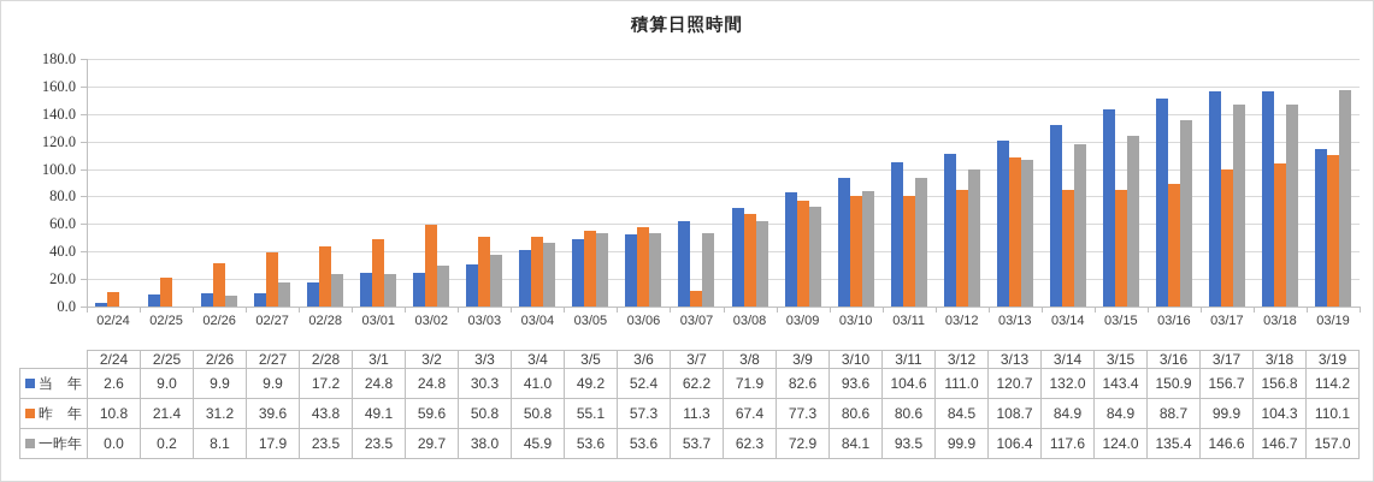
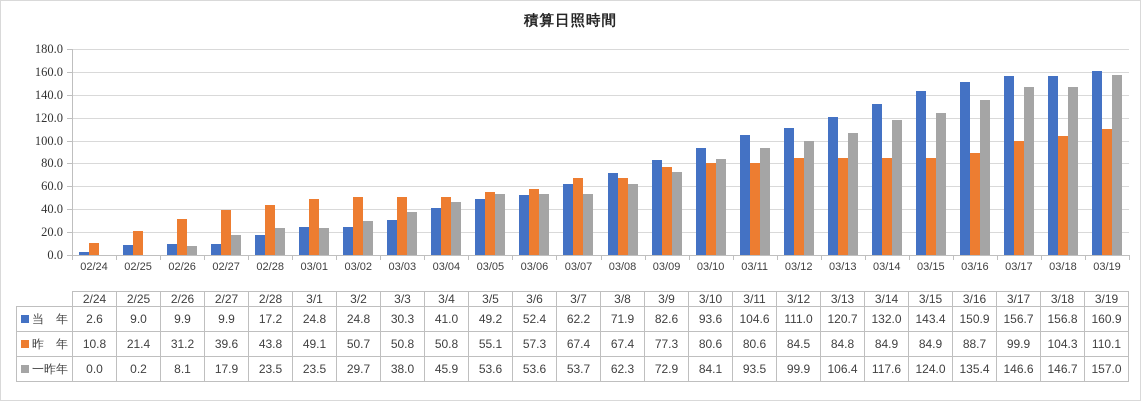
昨 年/03/02: 59.6 -> 50.7
昨 年/03/07: 11.3 -> 67.4
昨 年/03/13: 108.7 -> 84.8
当 年/03/19: 114.2 -> 160.9
